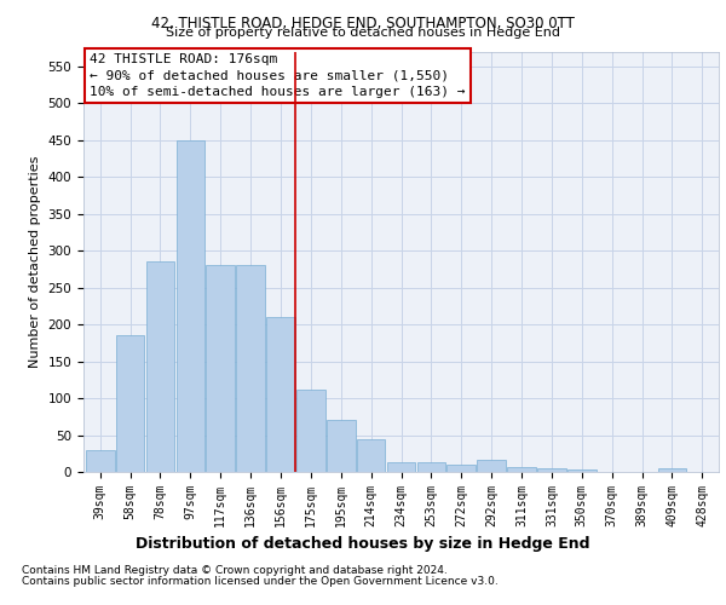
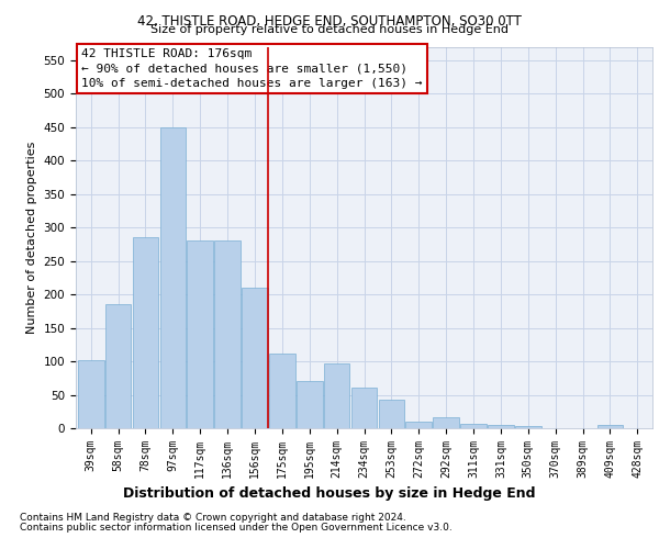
39sqm: 30 -> 102
214sqm: 45 -> 96
234sqm: 13 -> 60
253sqm: 13 -> 42
